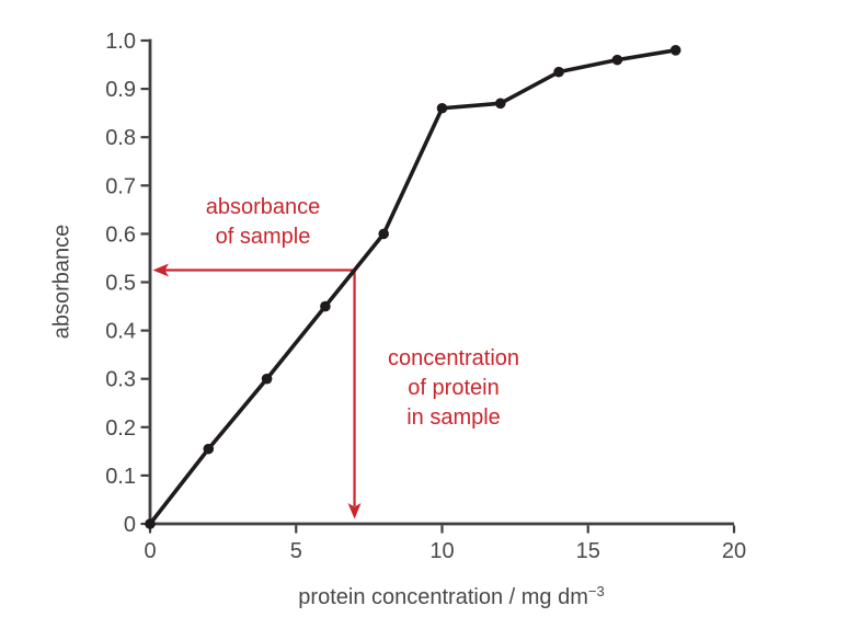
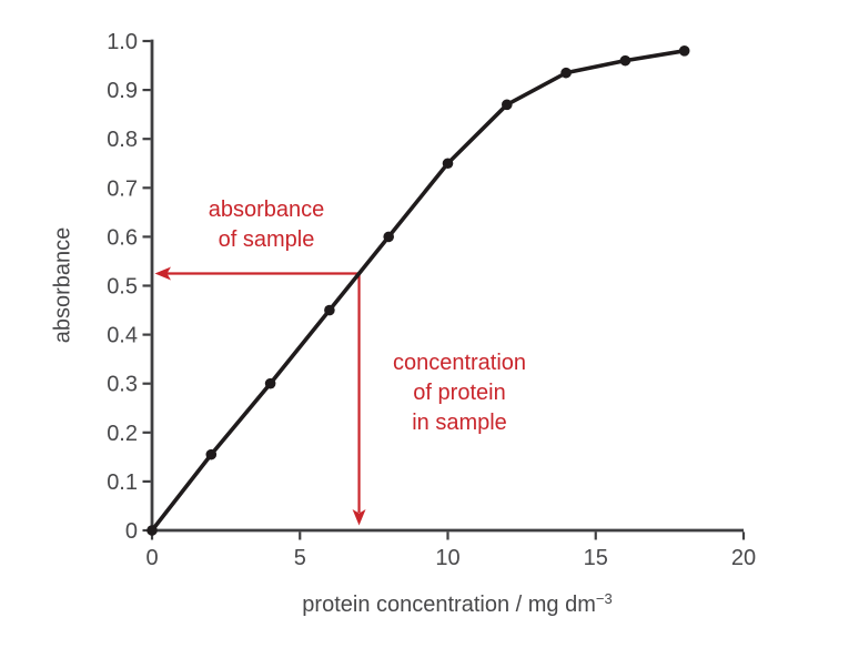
10: 0.86 -> 0.75
